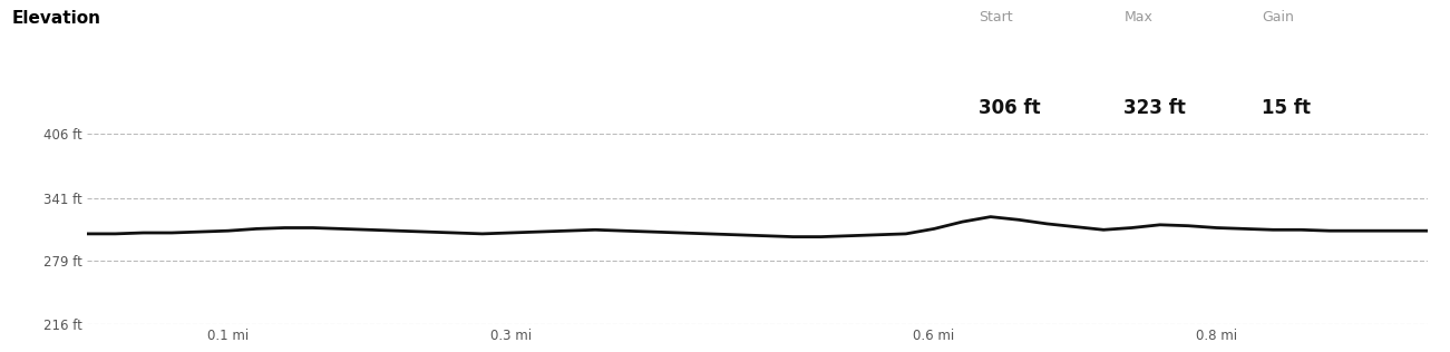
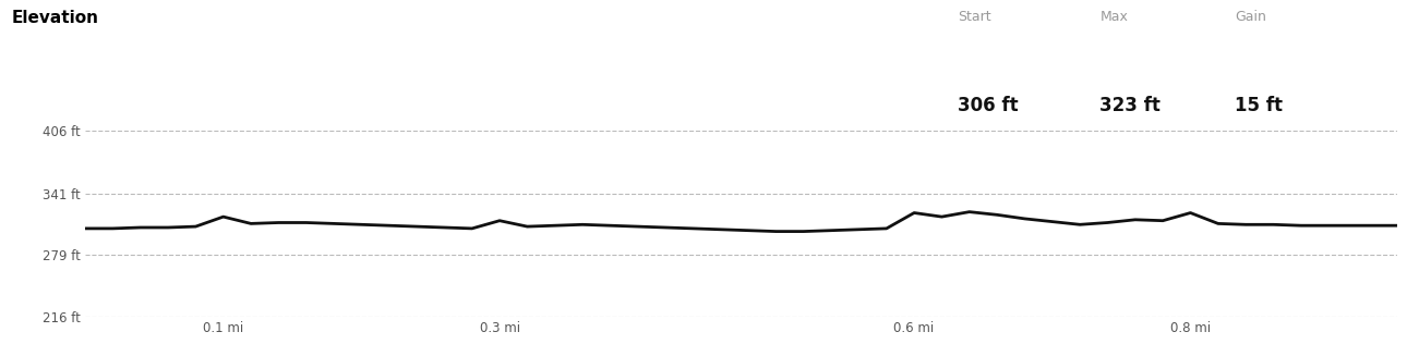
0.1 mi: 309 ft -> 318 ft
0.3 mi: 307 ft -> 314 ft
0.6 mi: 311 ft -> 322 ft
0.8 mi: 312 ft -> 322 ft
